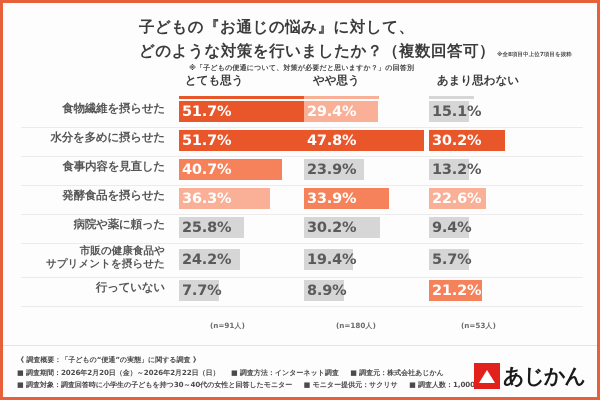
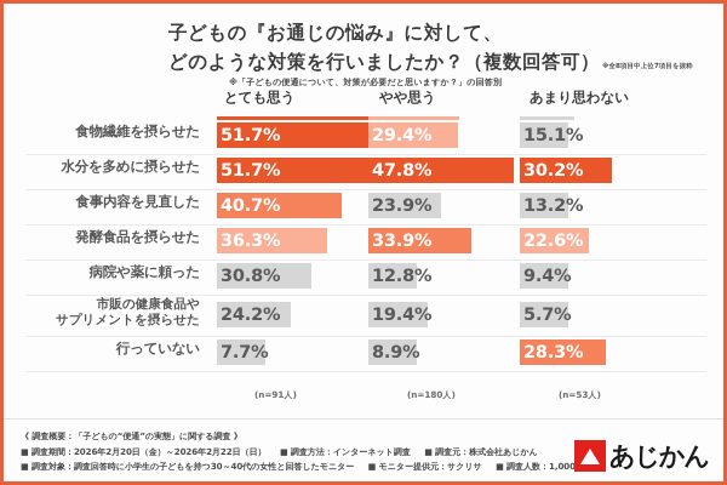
とても思う/病院や薬に頼った: 25.8% -> 30.8%
やや思う/病院や薬に頼った: 30.2% -> 12.8%
あまり思わない/行っていない: 21.2% -> 28.3%
